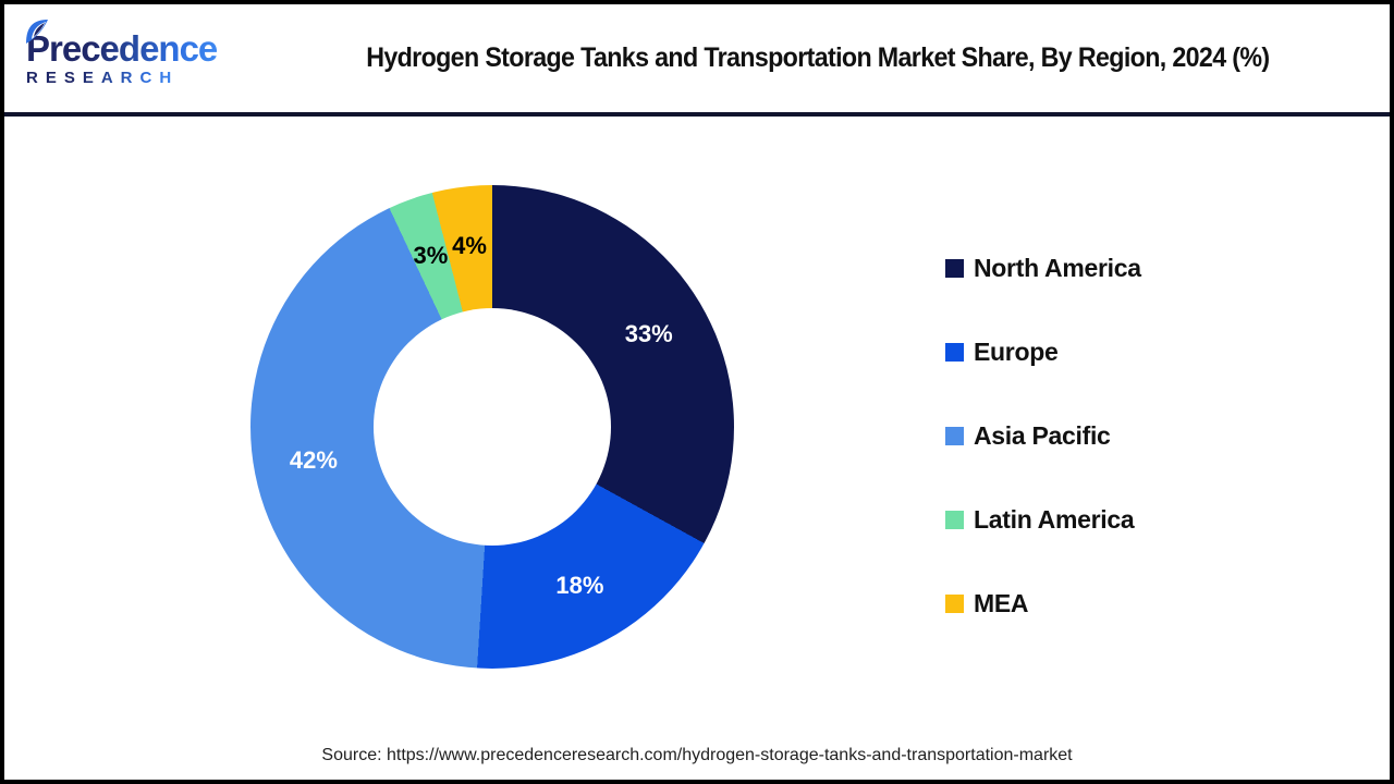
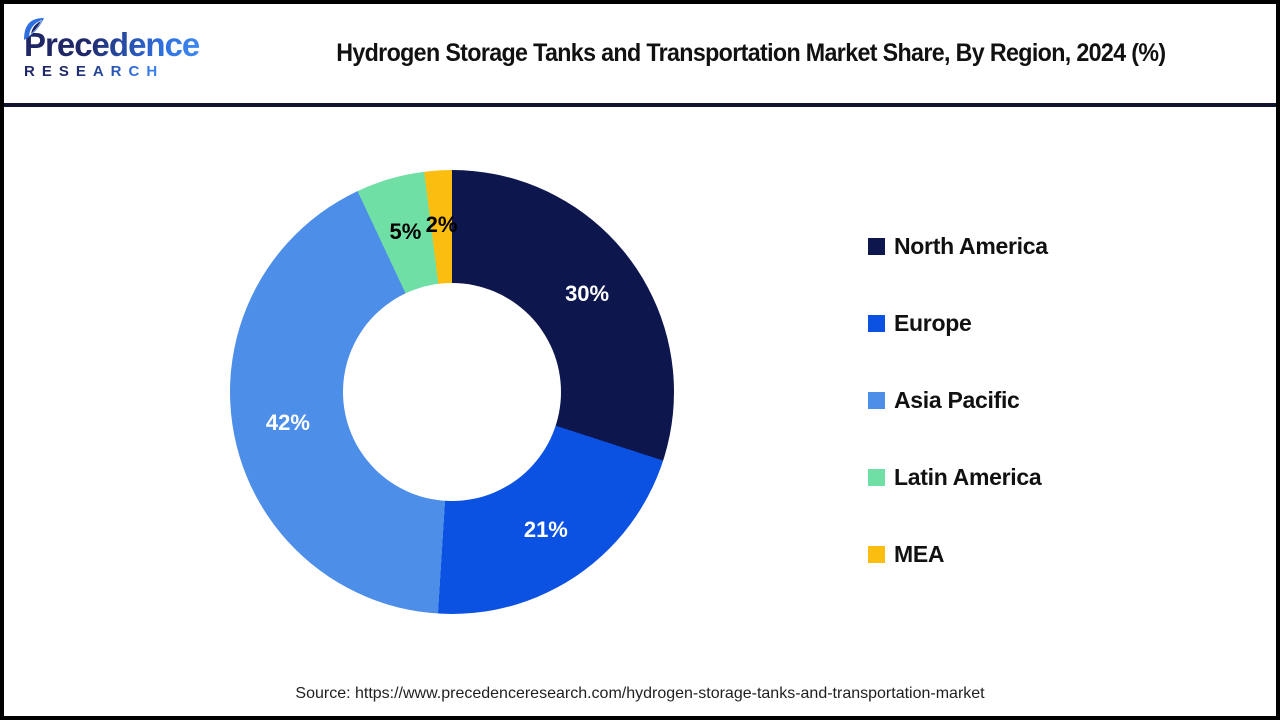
North America: 33% -> 30%
Europe: 18% -> 21%
Latin America: 3% -> 5%
MEA: 4% -> 2%
